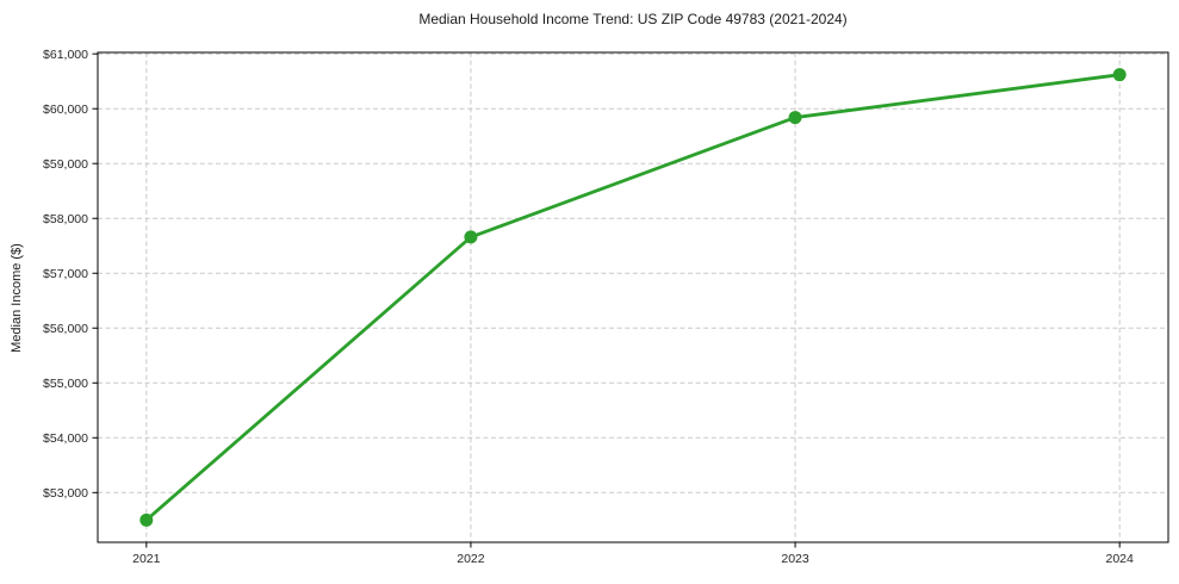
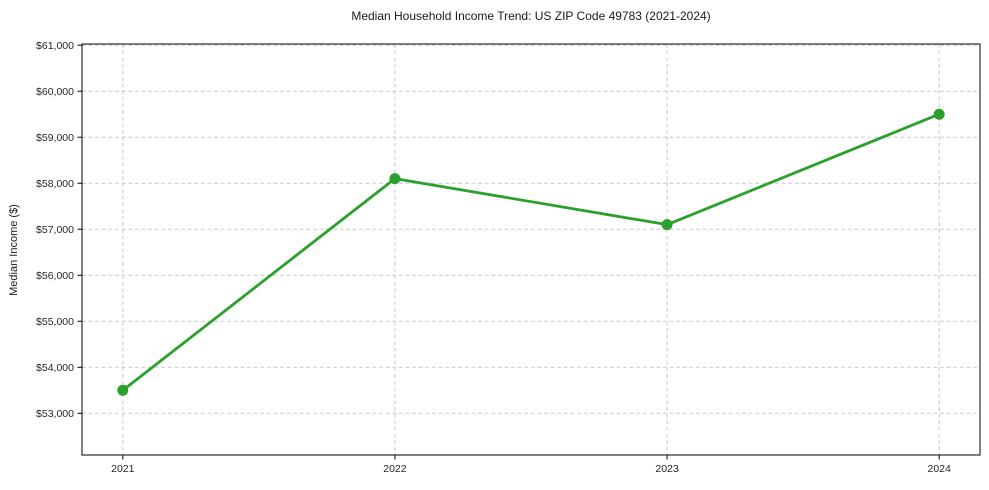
2021: $52500 -> $53500
2022: $57700 -> $58100
2023: $59800 -> $57100
2024: $60600 -> $59500
